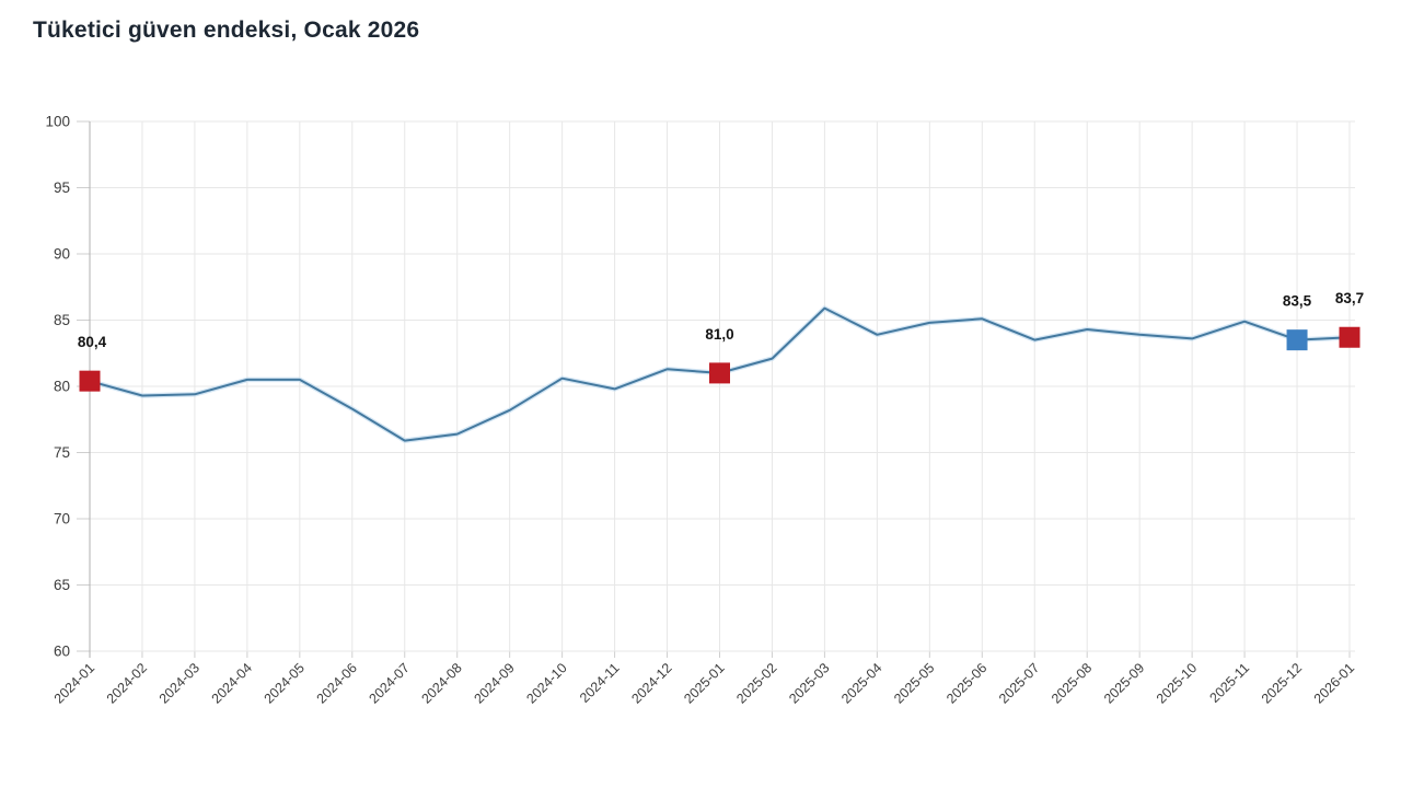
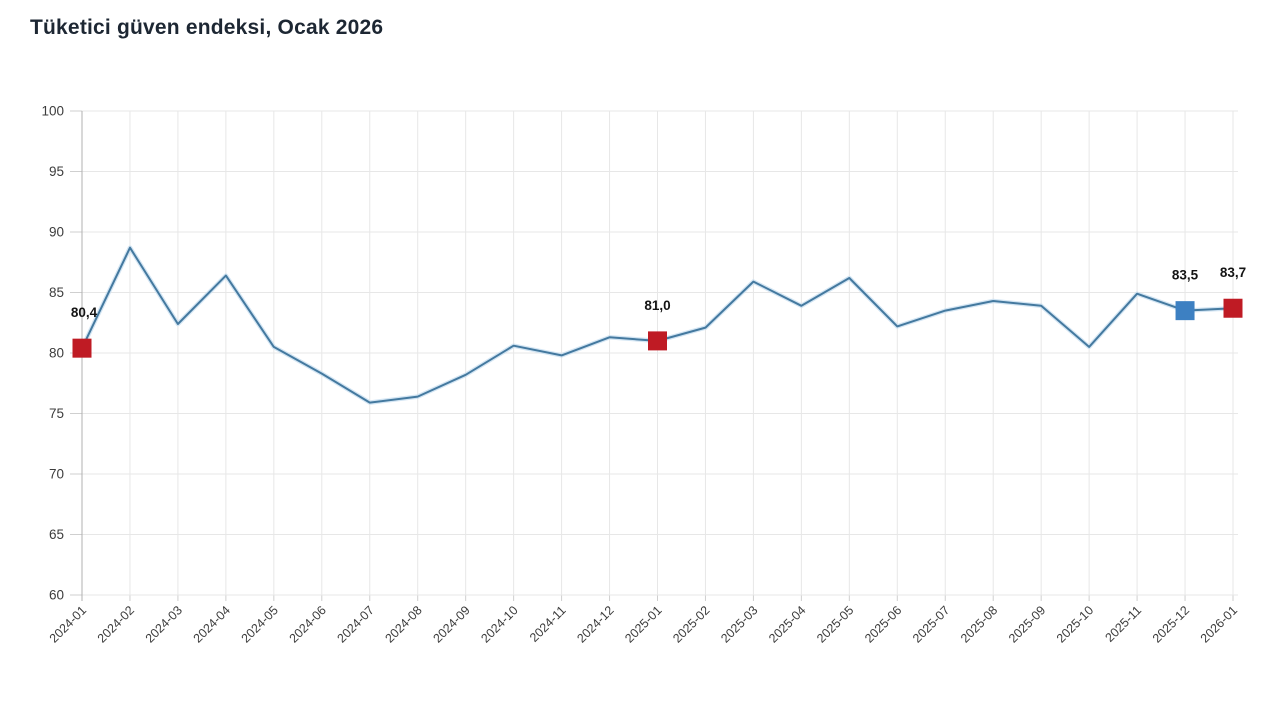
2024-02: 79.3 -> 88.7
2024-03: 79.4 -> 82.4
2024-04: 80.5 -> 86.4
2025-05: 84.8 -> 86.2
2025-06: 85.1 -> 82.2
2025-10: 83.6 -> 80.5
